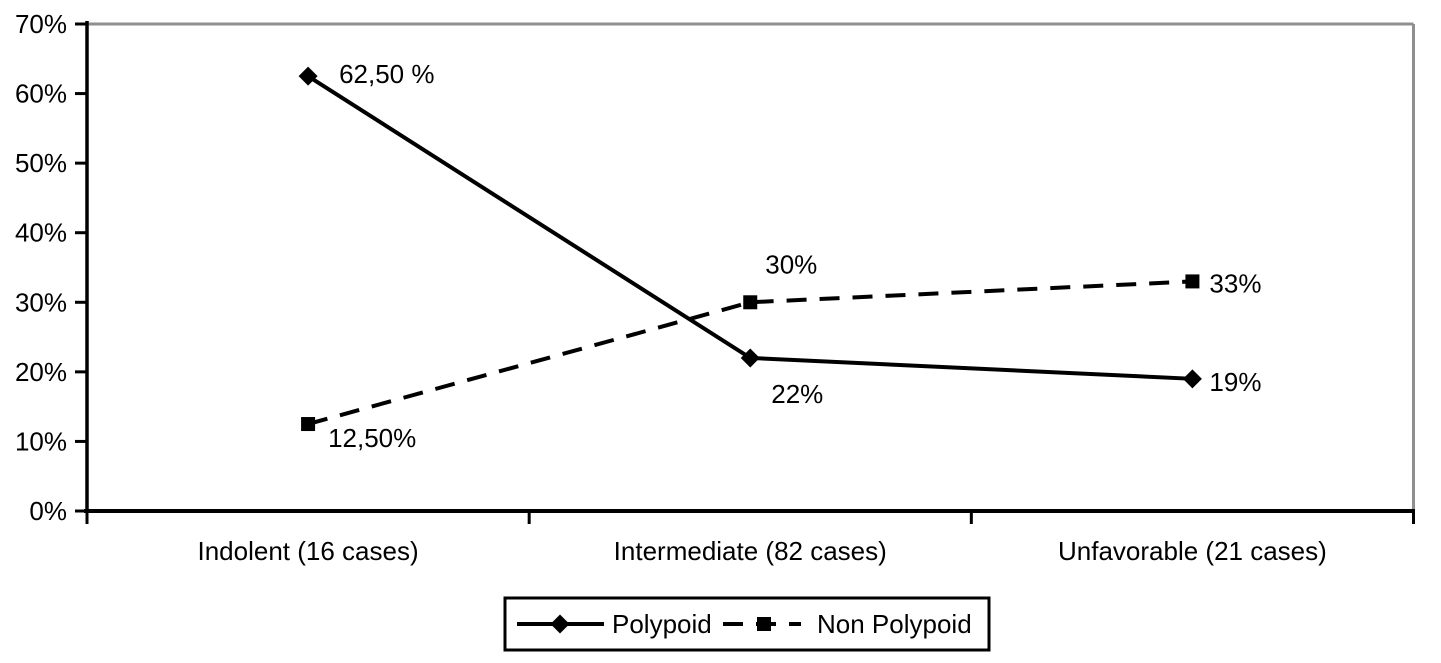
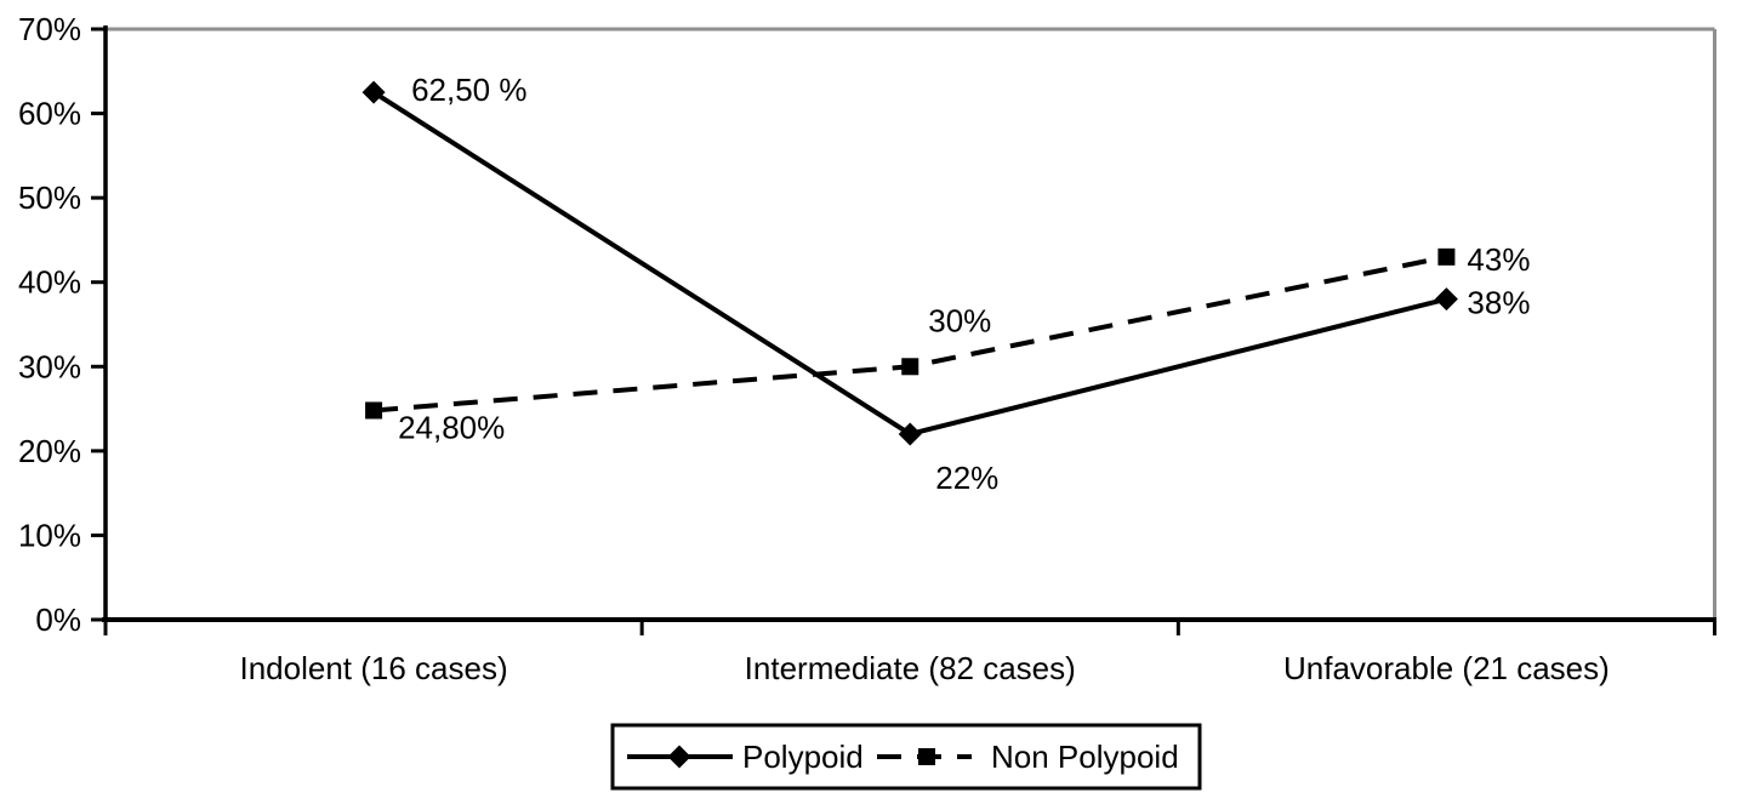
Non Polypoid/Indolent (16 cases): 12,50% -> 24,80%
Polypoid/Unfavorable (21 cases): 19% -> 38%
Non Polypoid/Unfavorable (21 cases): 33% -> 43%
